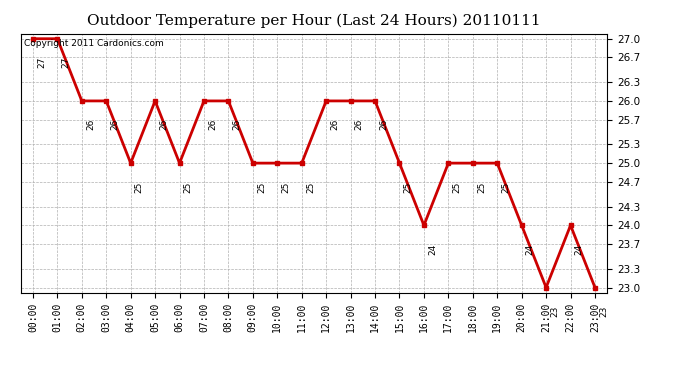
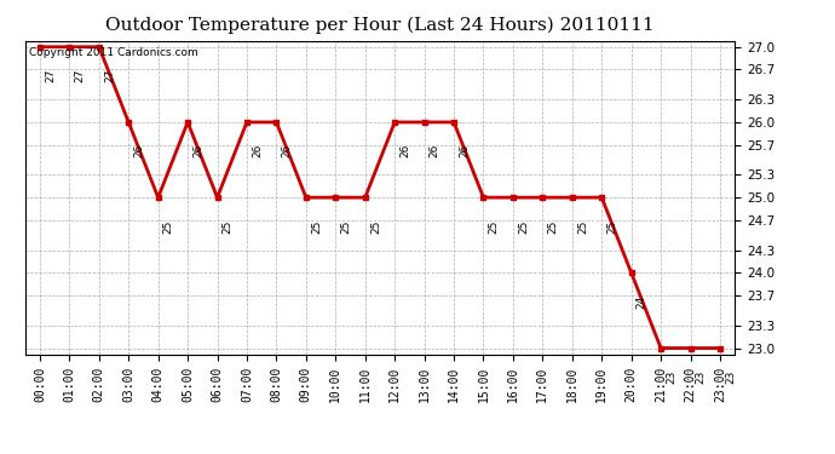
02:00: 26 -> 27
16:00: 24 -> 25
22:00: 24 -> 23
